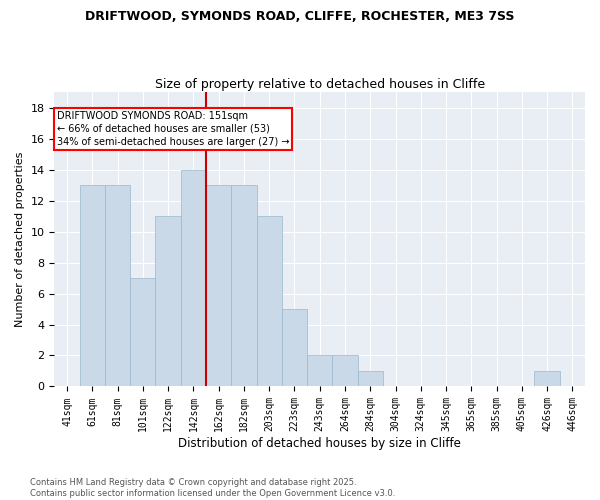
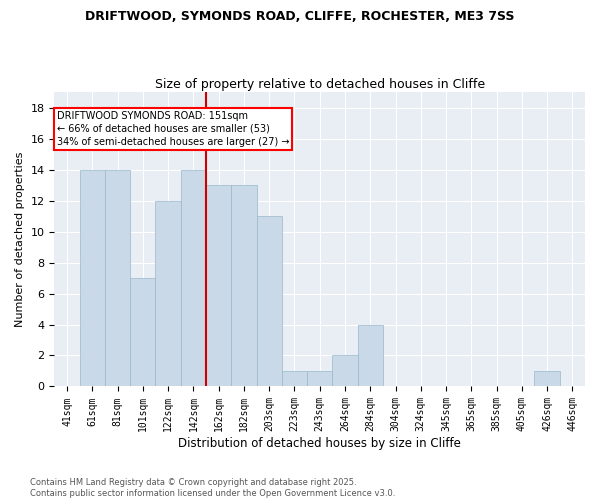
61sqm: 13 -> 14
81sqm: 13 -> 14
122sqm: 11 -> 12
223sqm: 5 -> 1
243sqm: 2 -> 1
284sqm: 1 -> 4
